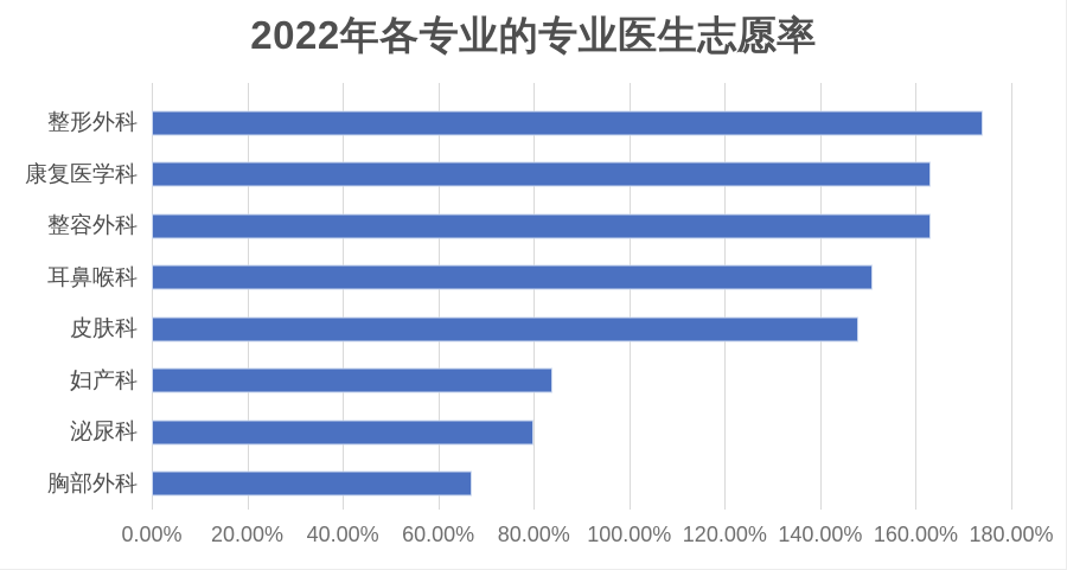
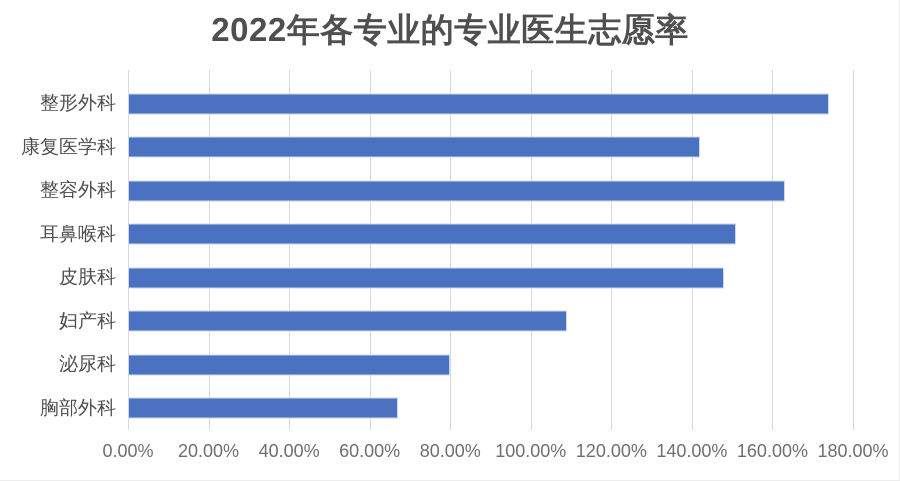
康复医学科: 163% -> 142%
妇产科: 84% -> 109%
